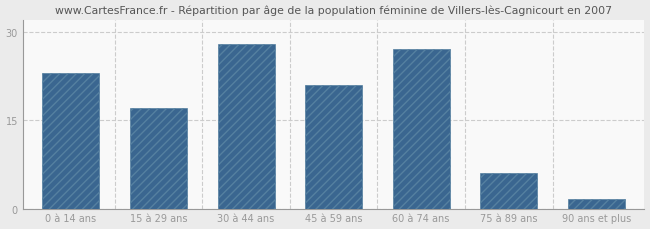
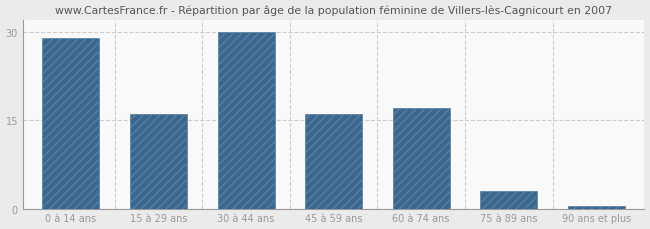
0 à 14 ans: 23.0 -> 29.0
15 à 29 ans: 17.0 -> 16.0
30 à 44 ans: 28.0 -> 30.0
45 à 59 ans: 21.0 -> 16.0
60 à 74 ans: 27.0 -> 17.0
75 à 89 ans: 6.0 -> 3.0
90 ans et plus: 1.6 -> 0.5
